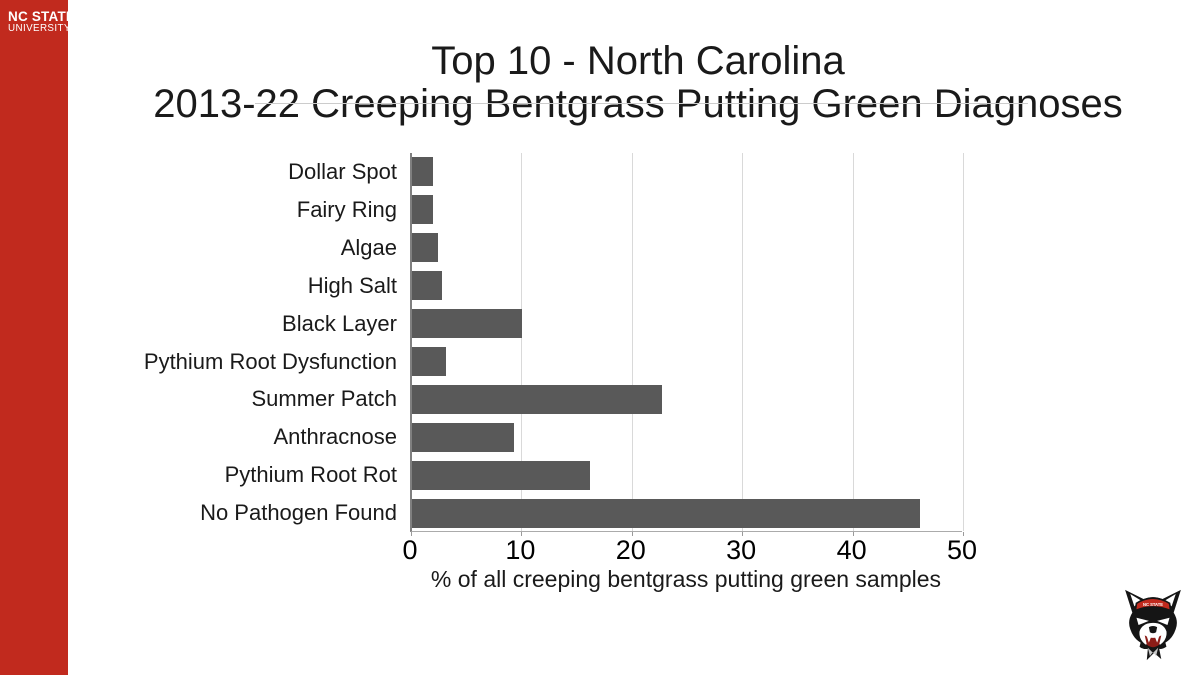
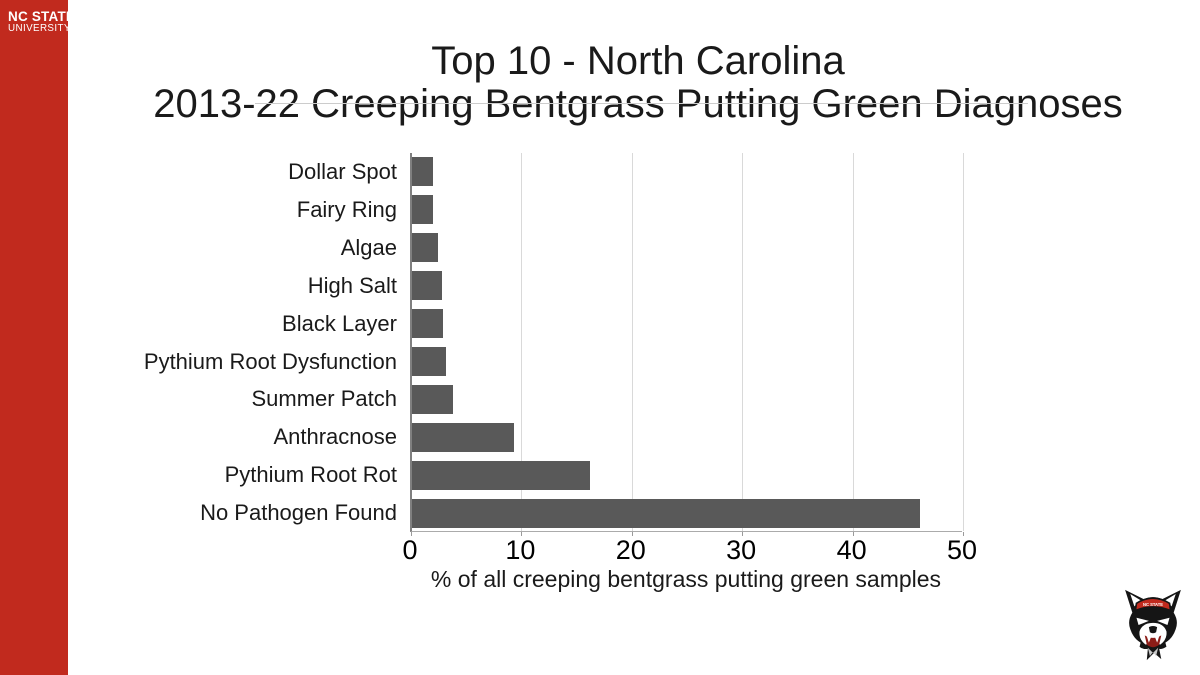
Black Layer: 10.0 -> 2.8
Summer Patch: 22.6 -> 3.7
